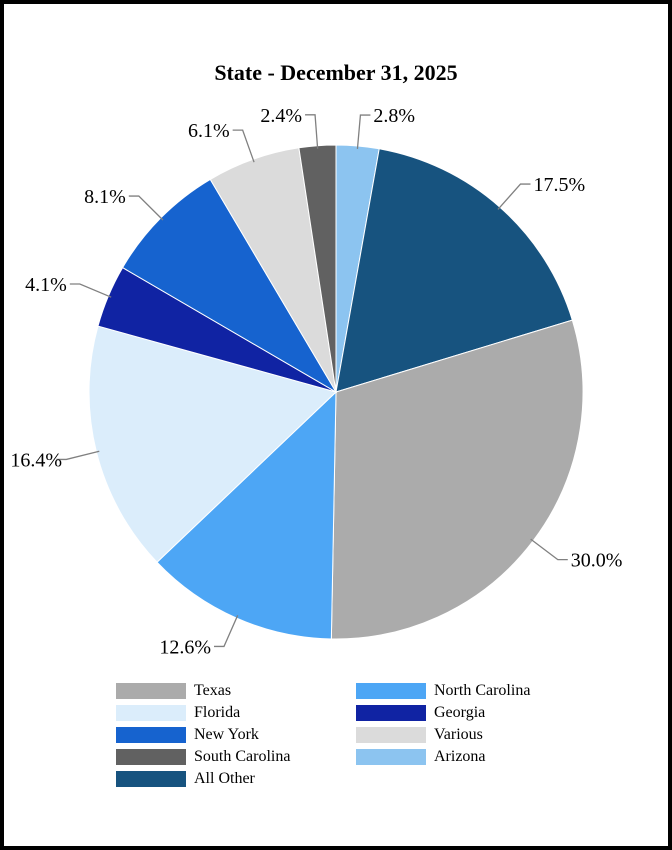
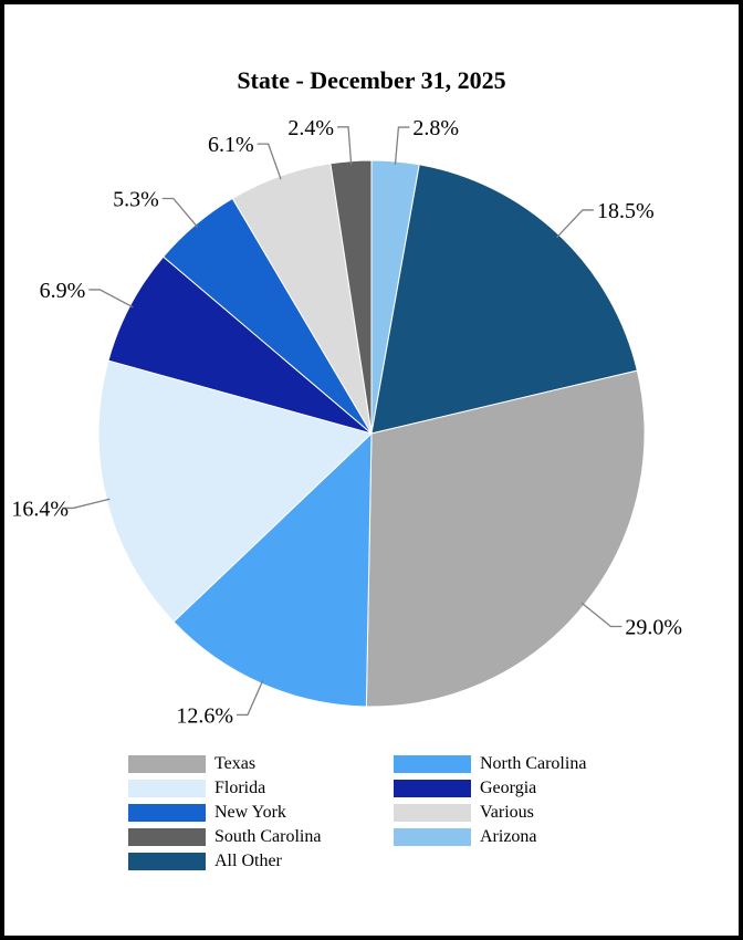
All Other: 17.5% -> 18.5%
Texas: 30.0% -> 29.0%
Georgia: 4.1% -> 6.9%
New York: 8.1% -> 5.3%
